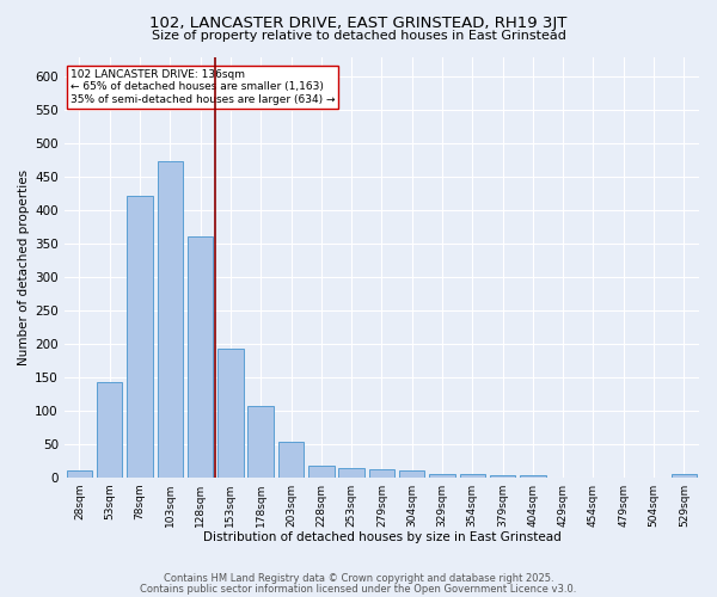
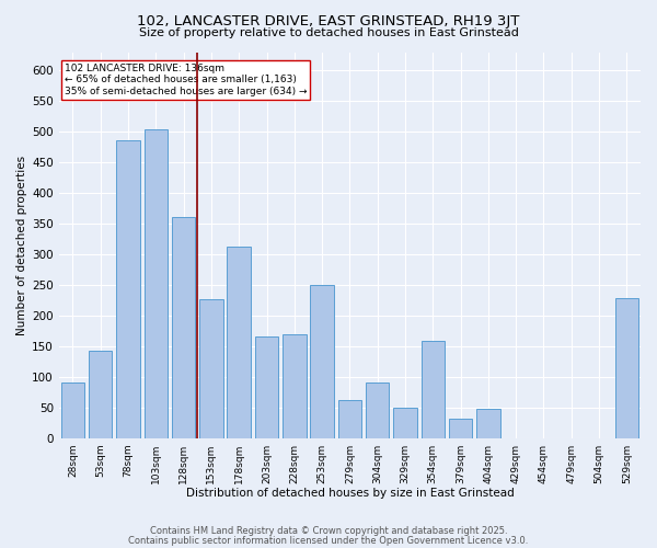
28sqm: 10 -> 90
78sqm: 422 -> 486
103sqm: 473 -> 504
153sqm: 192 -> 226
178sqm: 107 -> 312
203sqm: 53 -> 166
228sqm: 18 -> 170
253sqm: 14 -> 250
279sqm: 11 -> 62
304sqm: 10 -> 90
329sqm: 5 -> 50
354sqm: 5 -> 158
379sqm: 3 -> 32
404sqm: 3 -> 48
529sqm: 4 -> 228
